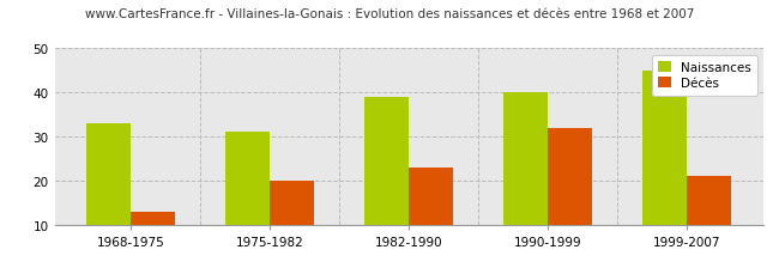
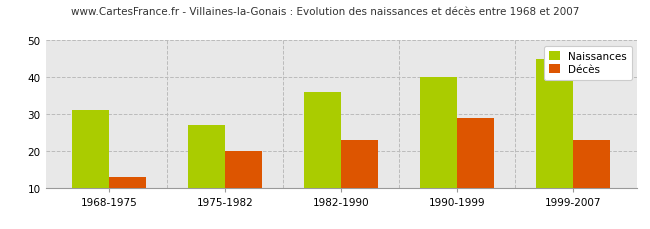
Naissances/1968-1975: 33 -> 31
Naissances/1975-1982: 31 -> 27
Naissances/1982-1990: 39 -> 36
Décès/1990-1999: 32 -> 29
Décès/1999-2007: 21 -> 23
